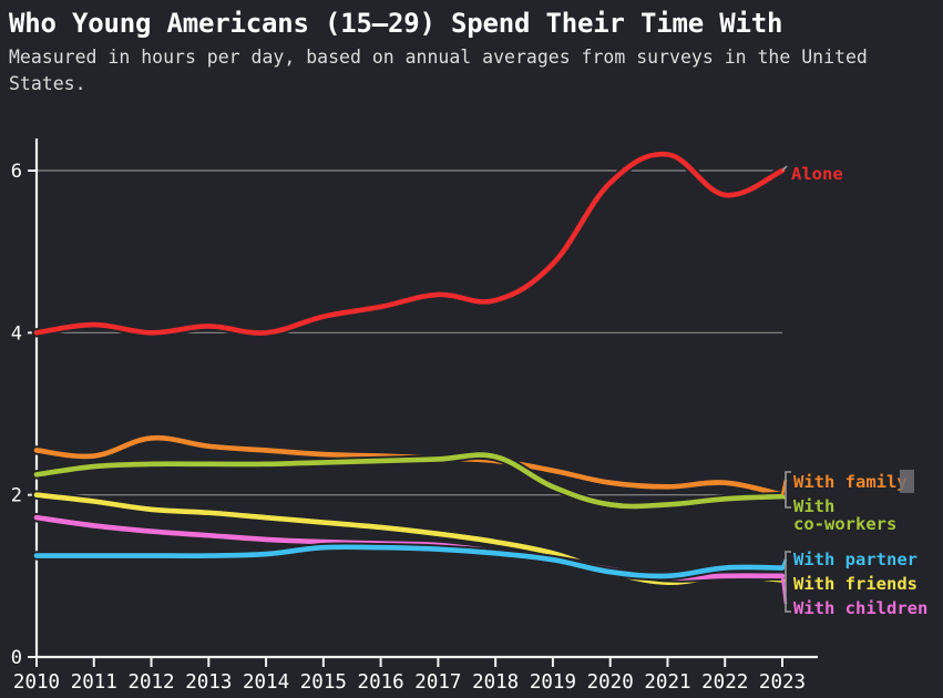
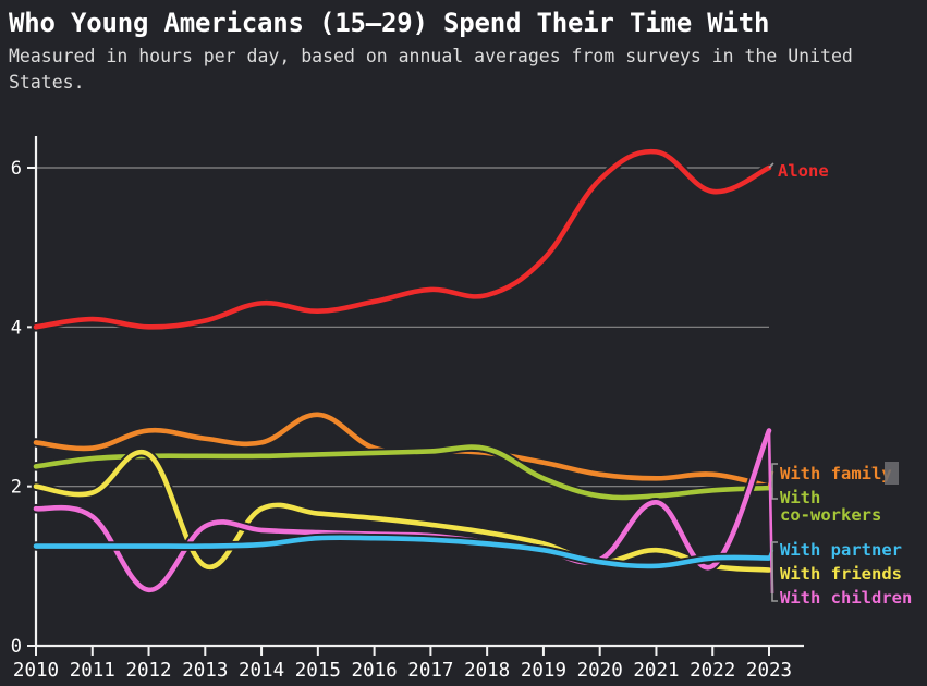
With friends/2012: 1.8 -> 2.4
With children/2012: 1.6 -> 0.7
With friends/2013: 1.8 -> 1.0
Alone/2014: 4.0 -> 4.3
With family/2015: 2.5 -> 2.9
With friends/2021: 0.9 -> 1.2
With children/2021: 1.0 -> 1.8
With children/2023: 1.0 -> 2.7
